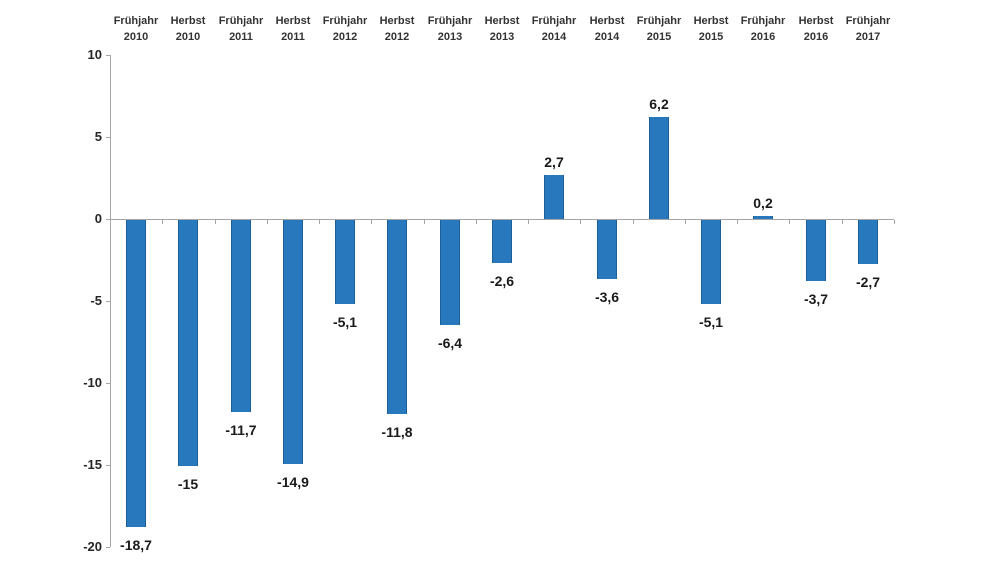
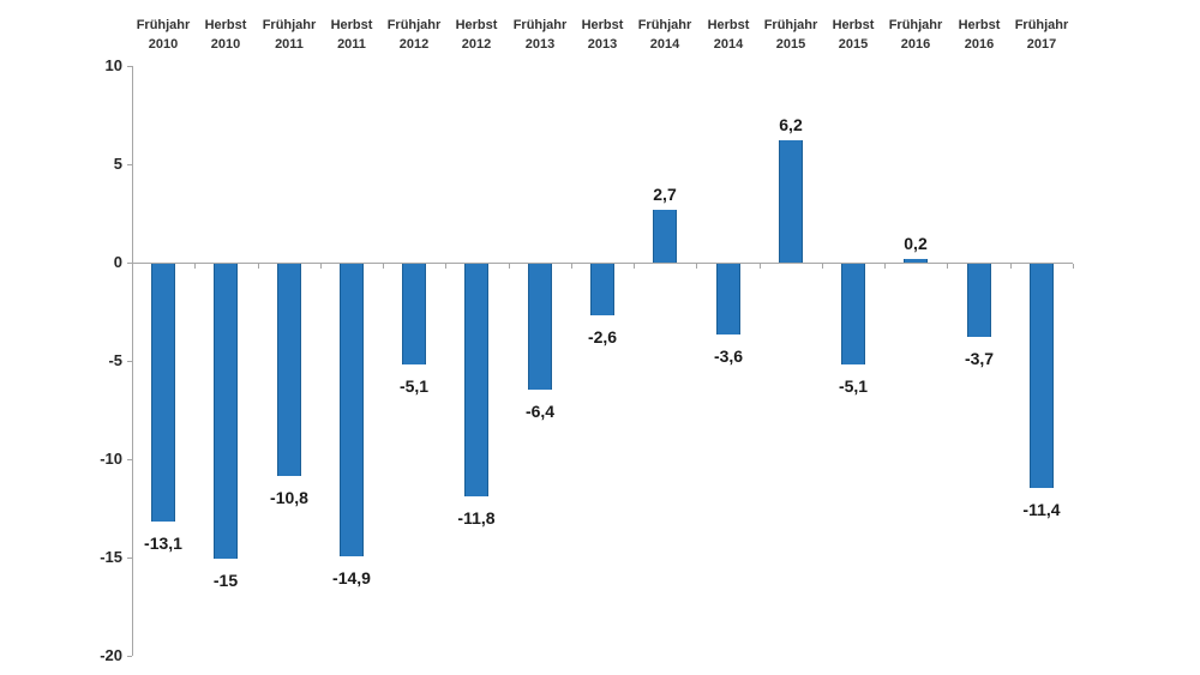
Frühjahr 2010: -18,7 -> -13,1
Frühjahr 2011: -11,7 -> -10,8
Frühjahr 2017: -2,7 -> -11,4
